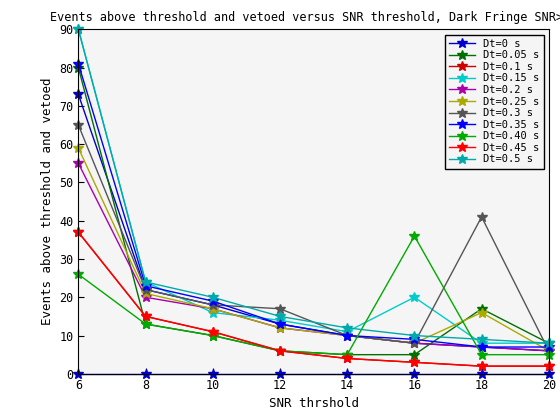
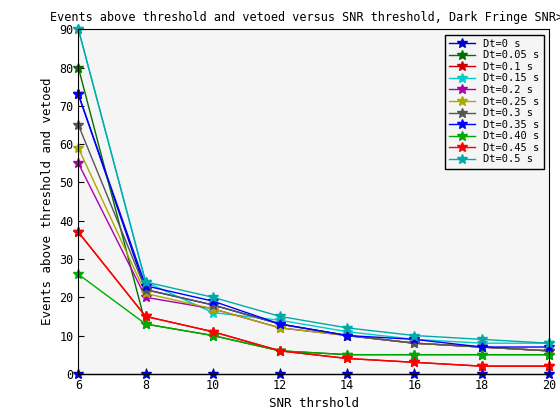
Dt=0.35 s/6: 81 -> 73
Dt=0.3 s/12: 17 -> 13
Dt=0.15 s/16: 20 -> 9
Dt=0.40 s/16: 36 -> 5
Dt=0.05 s/18: 17 -> 5
Dt=0.25 s/18: 16 -> 7
Dt=0.3 s/18: 41 -> 7
Dt=0.05 s/20: 8 -> 5
